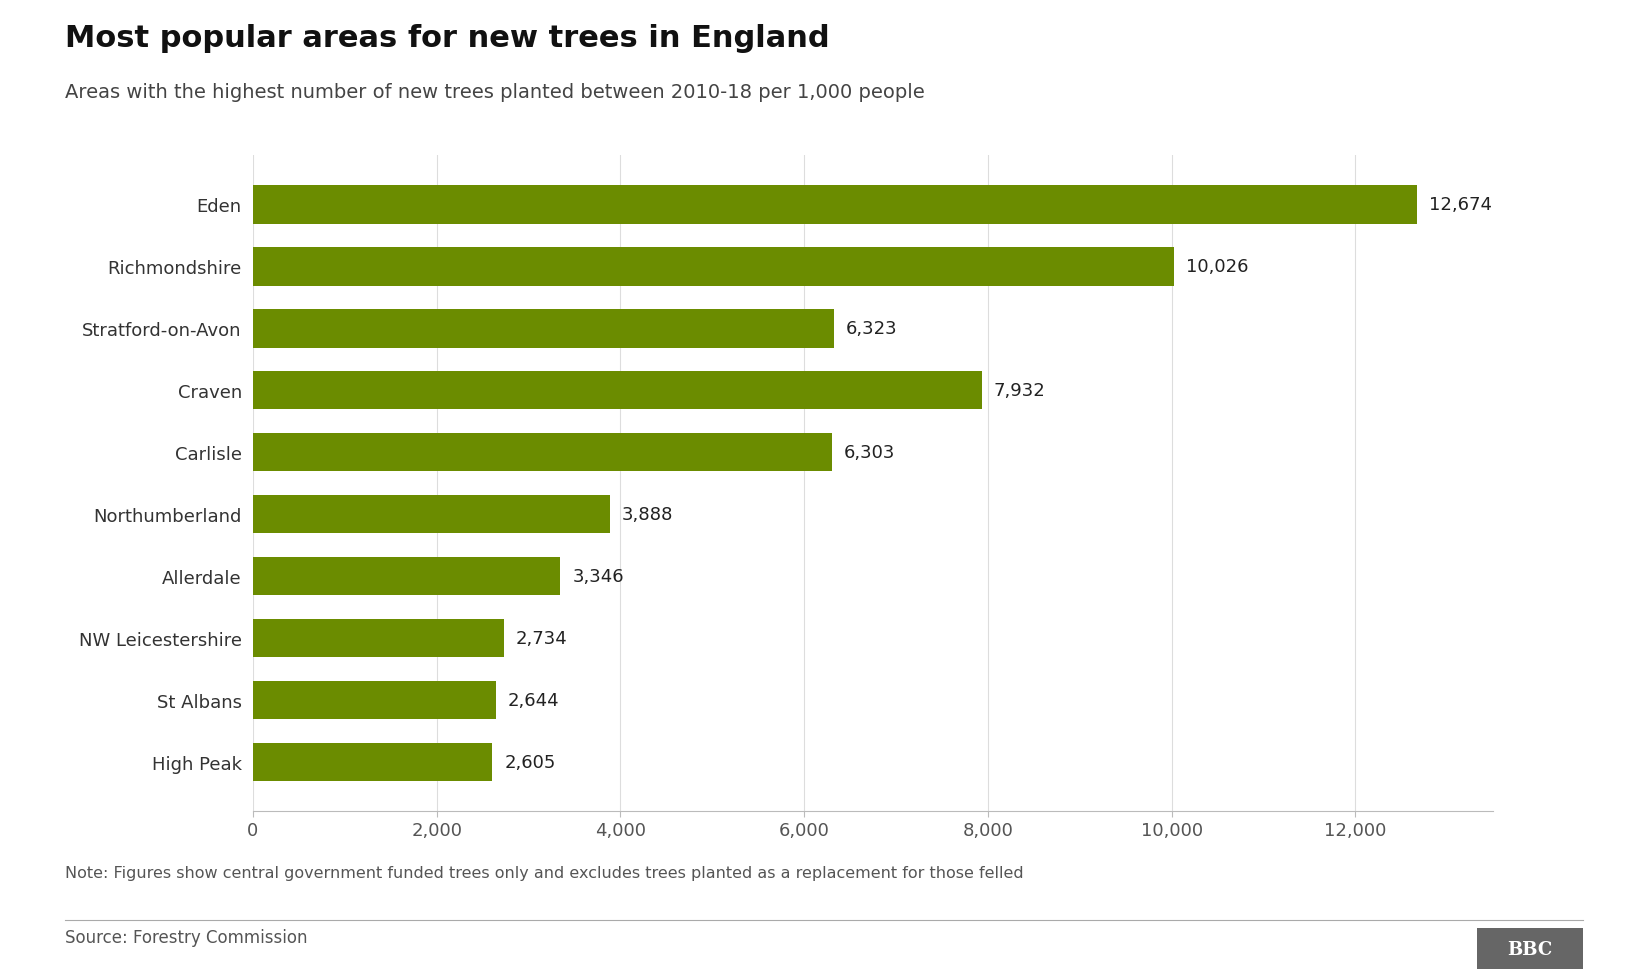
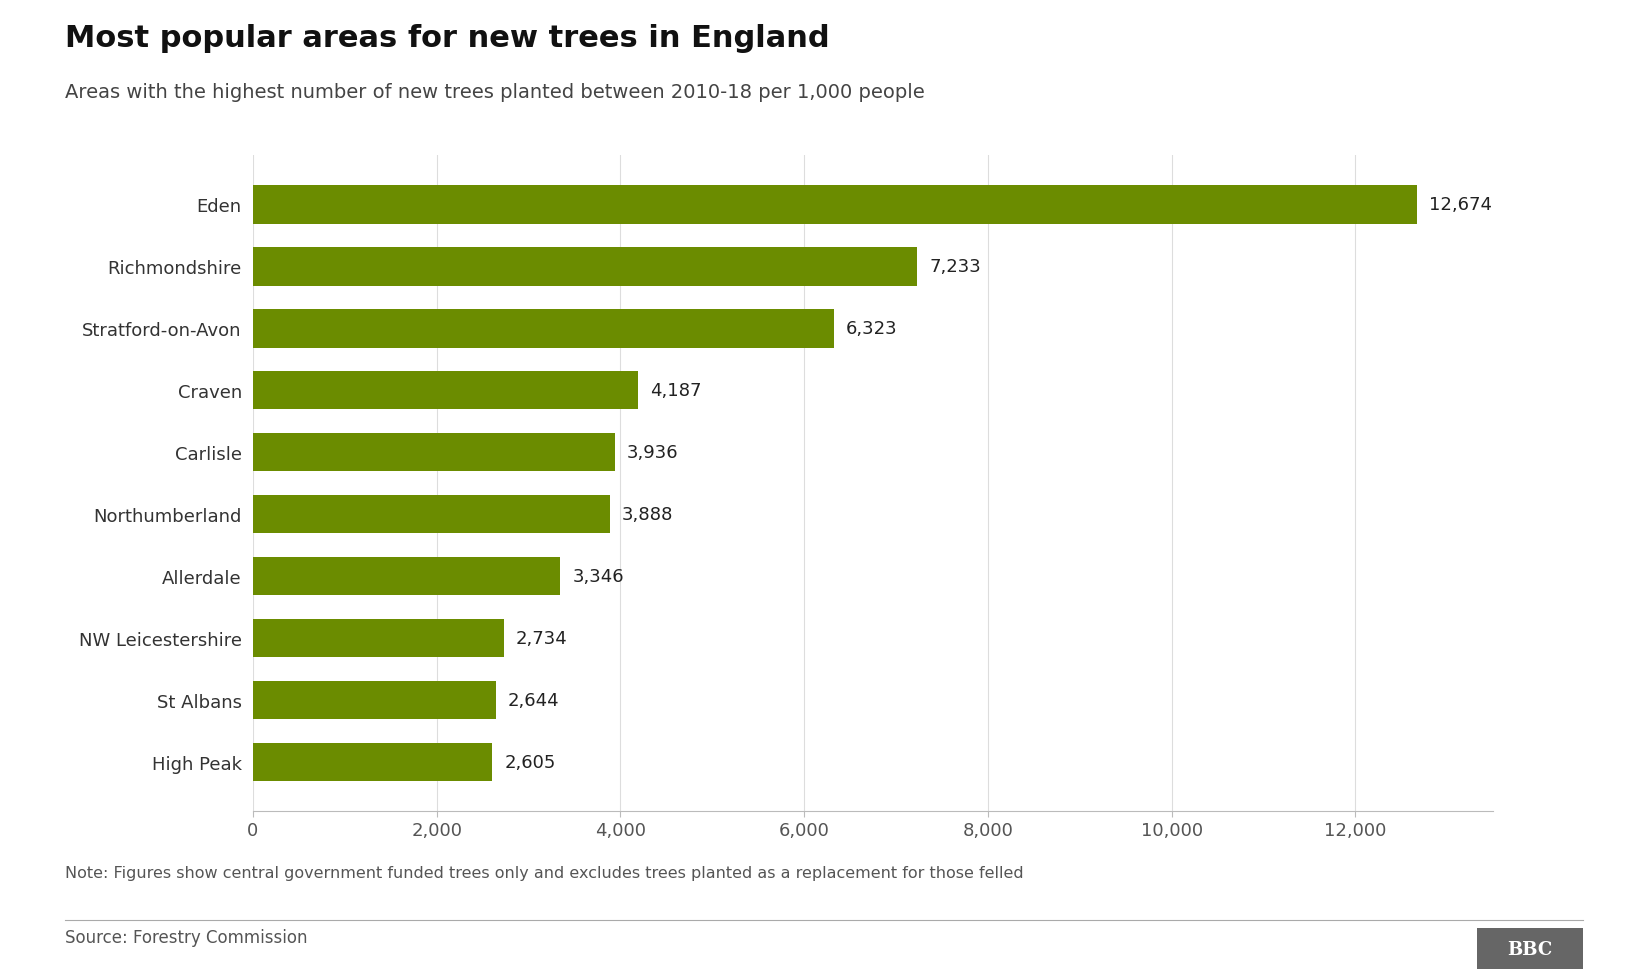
Richmondshire: 10,026 -> 7,233
Craven: 7,932 -> 4,187
Carlisle: 6,303 -> 3,936
